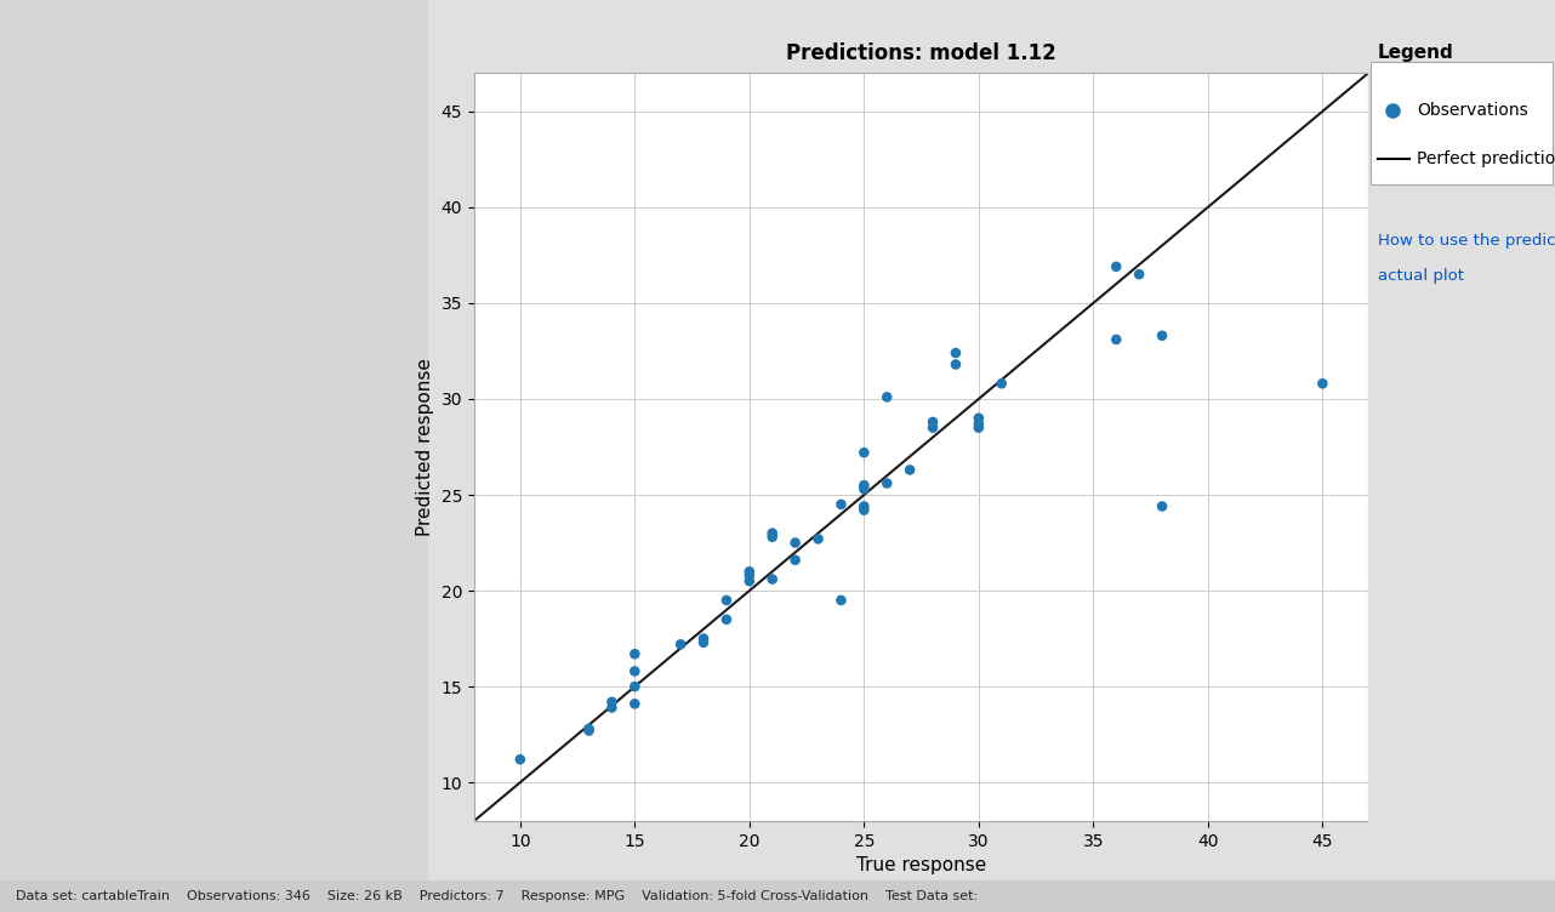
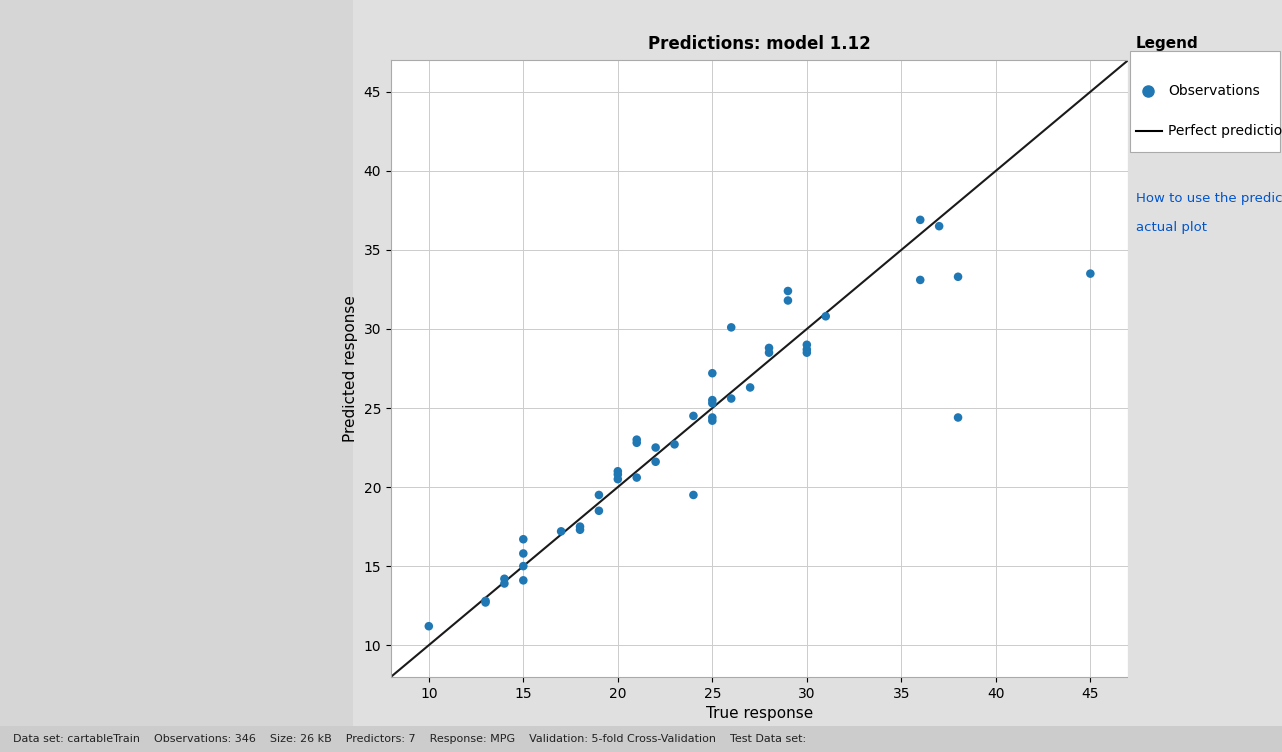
45: 30.8 -> 33.5
